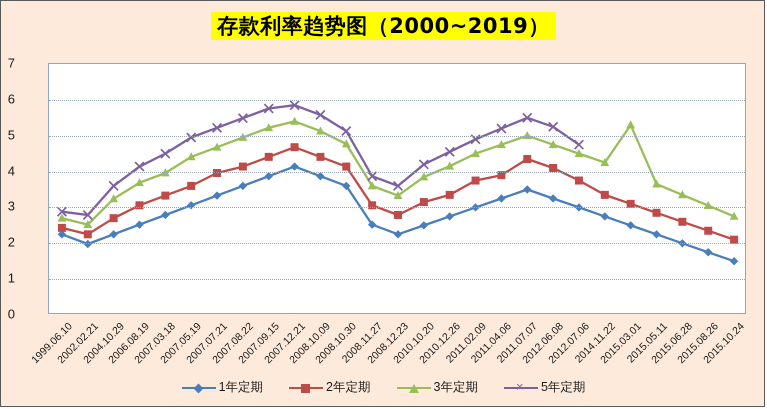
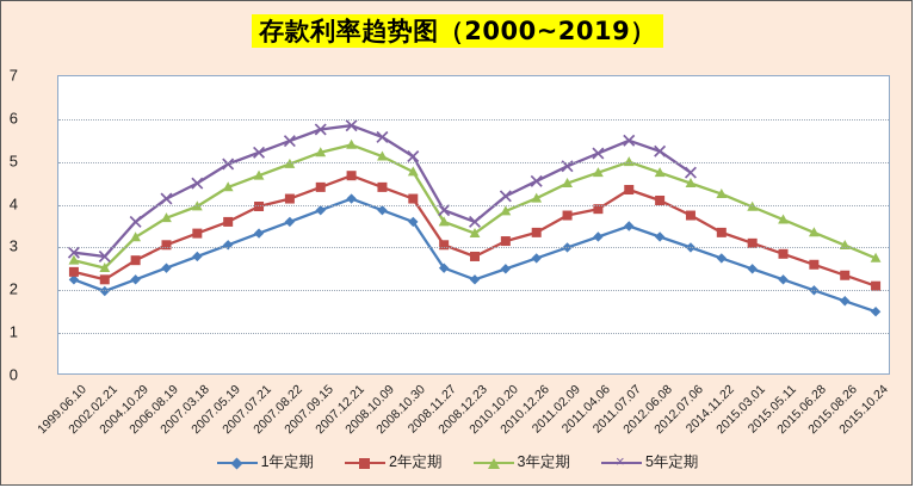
3年定期/2015.03.01: 5.3 -> 4.0
